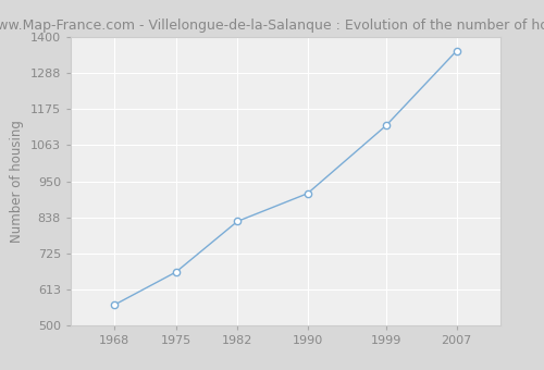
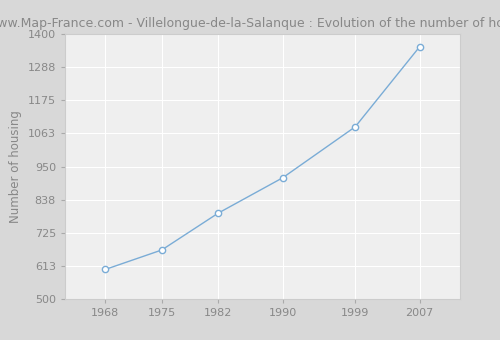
1968: 565 -> 601
1982: 825 -> 792
1999: 1125 -> 1085
